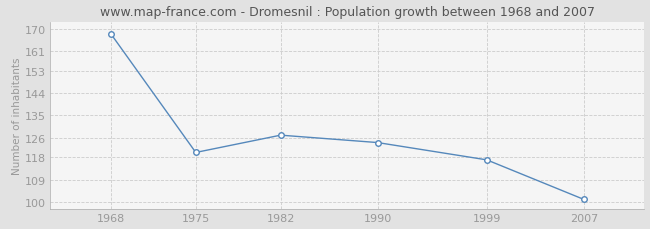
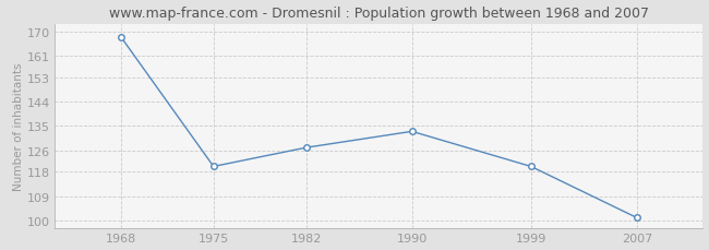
1990: 124 -> 133
1999: 117 -> 120
